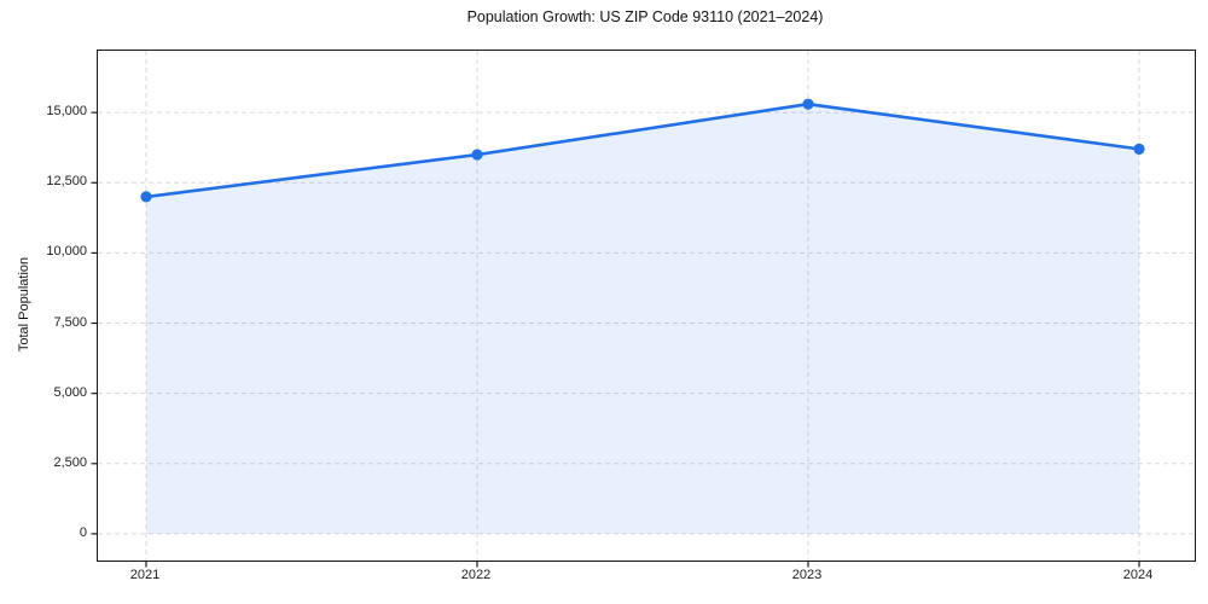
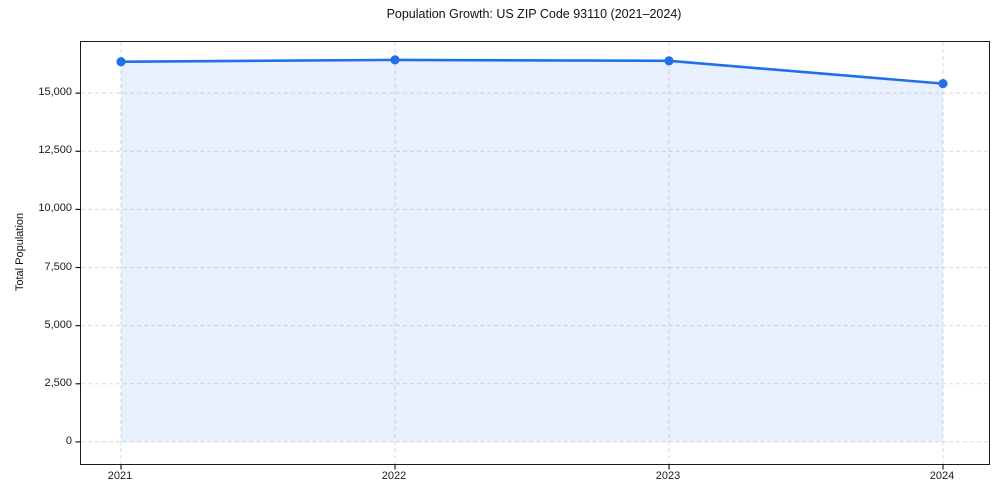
2021: 12000 -> 16400
2022: 13500 -> 16400
2023: 15300 -> 16400
2024: 13700 -> 15400
